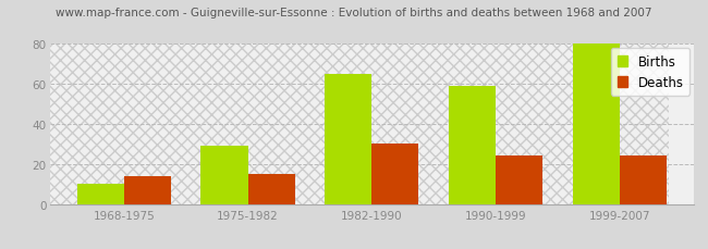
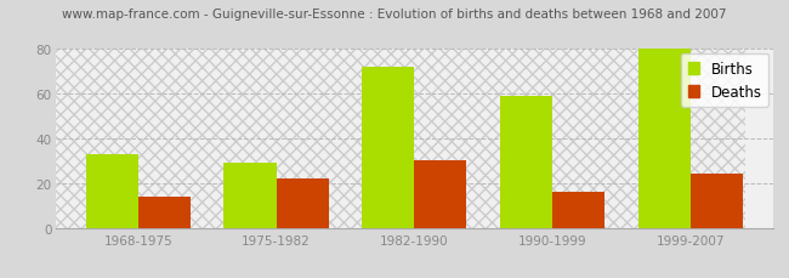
Births/1968-1975: 10 -> 33
Deaths/1975-1982: 15 -> 22
Births/1982-1990: 65 -> 72
Deaths/1990-1999: 24 -> 16
